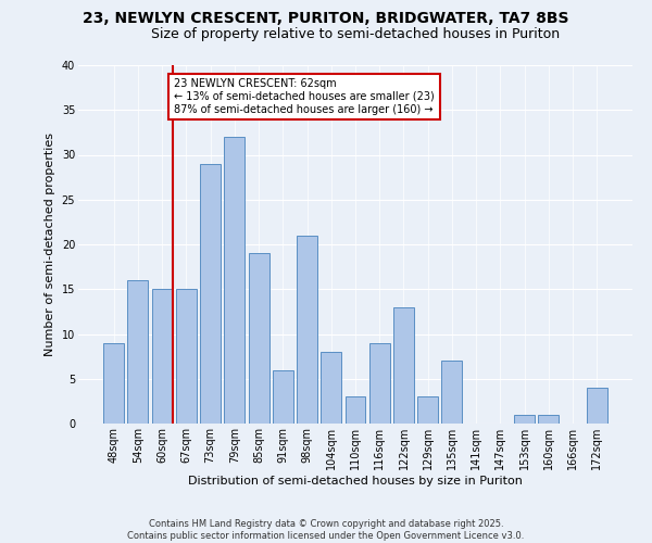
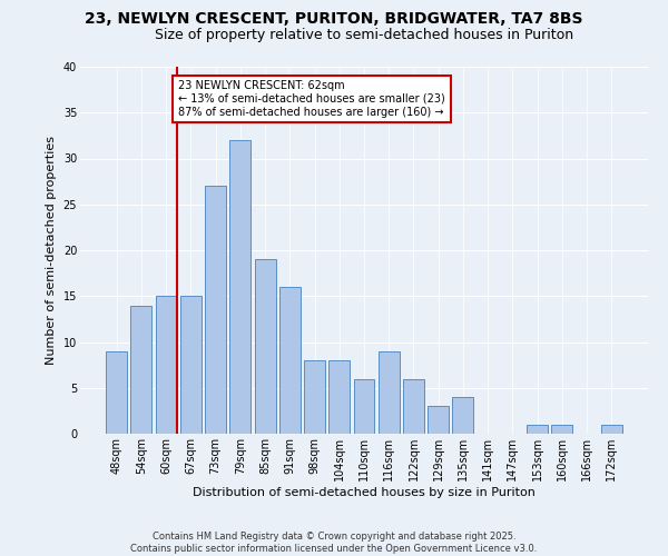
54sqm: 16 -> 14
73sqm: 29 -> 27
91sqm: 6 -> 16
98sqm: 21 -> 8
110sqm: 3 -> 6
122sqm: 13 -> 6
135sqm: 7 -> 4
172sqm: 4 -> 1
